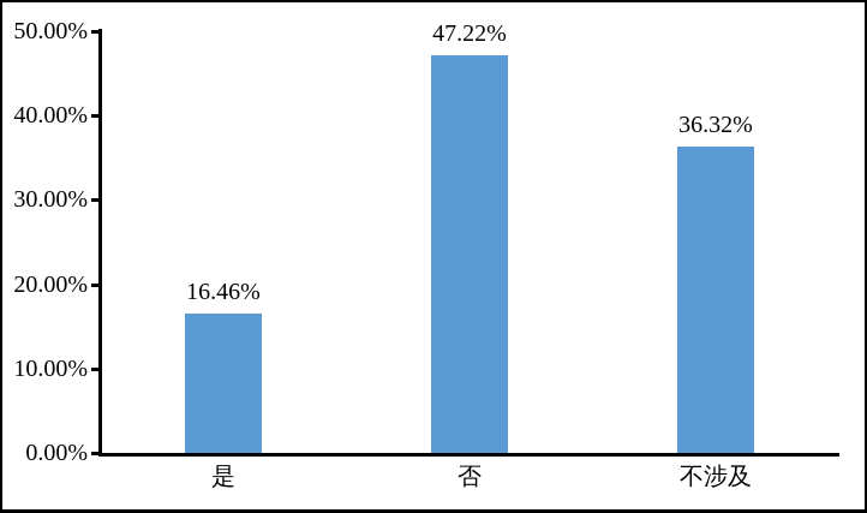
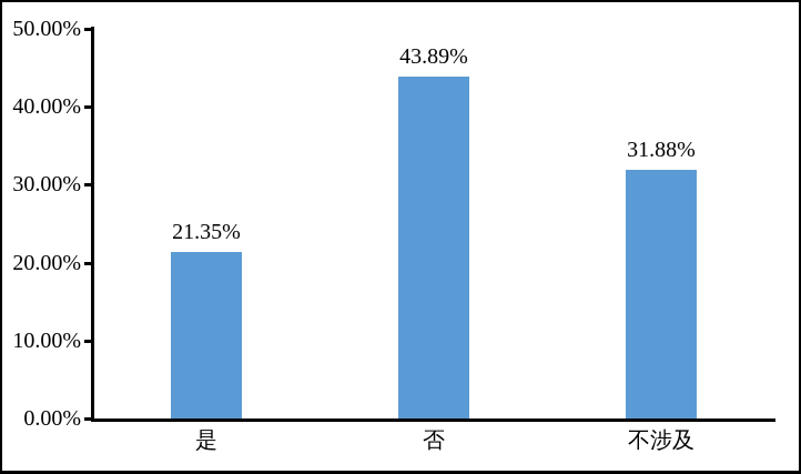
是: 16.46% -> 21.35%
否: 47.22% -> 43.89%
不涉及: 36.32% -> 31.88%
